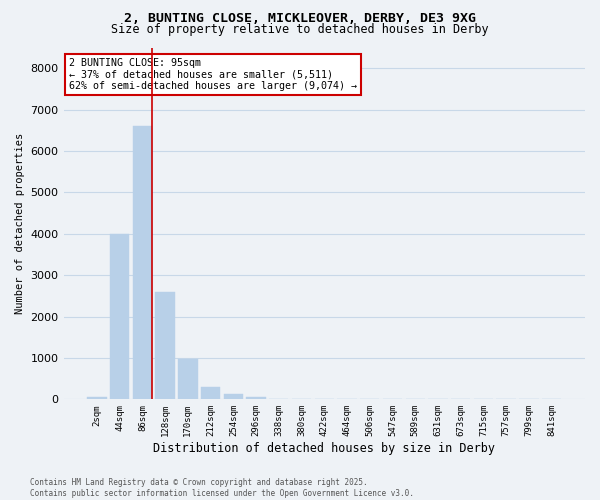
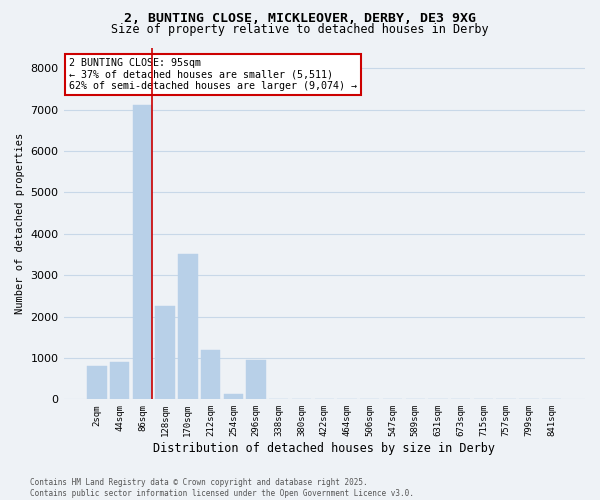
2sqm: 50 -> 800
44sqm: 4000 -> 900
86sqm: 6600 -> 7100
128sqm: 2600 -> 2250
170sqm: 970 -> 3500
212sqm: 300 -> 1200
296sqm: 60 -> 950
